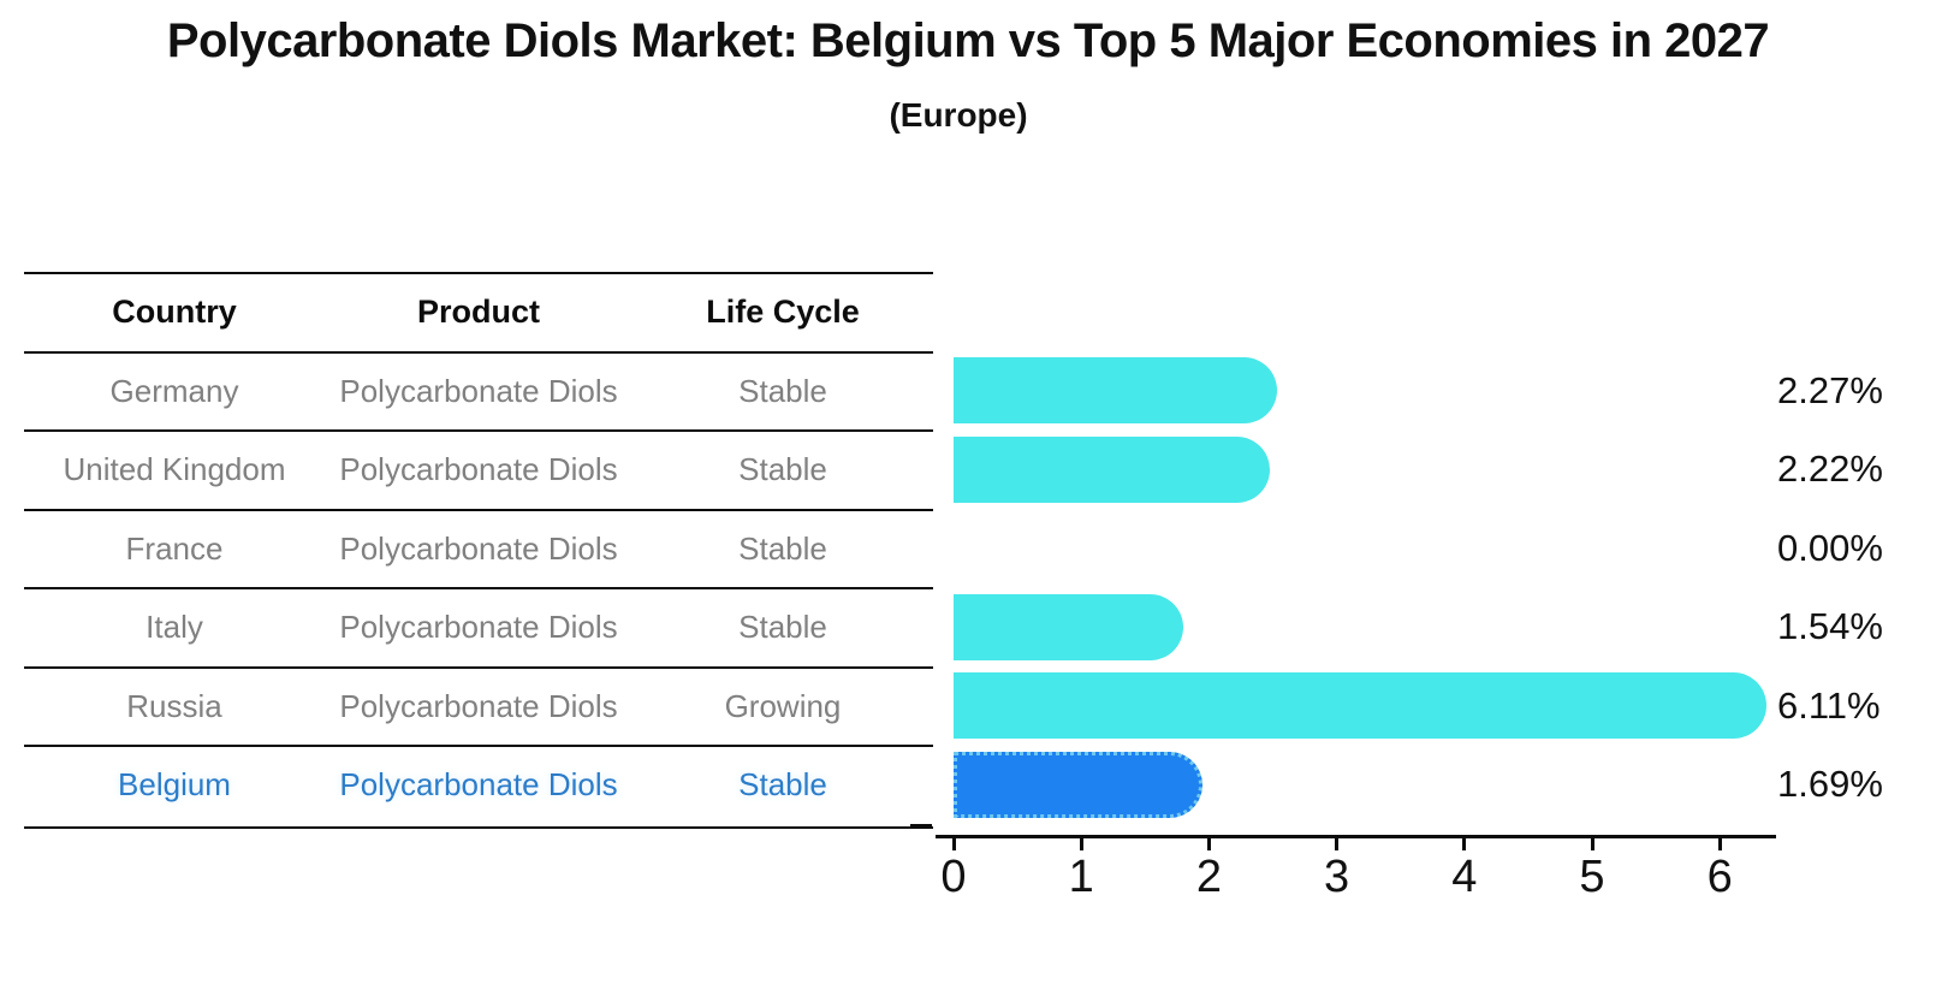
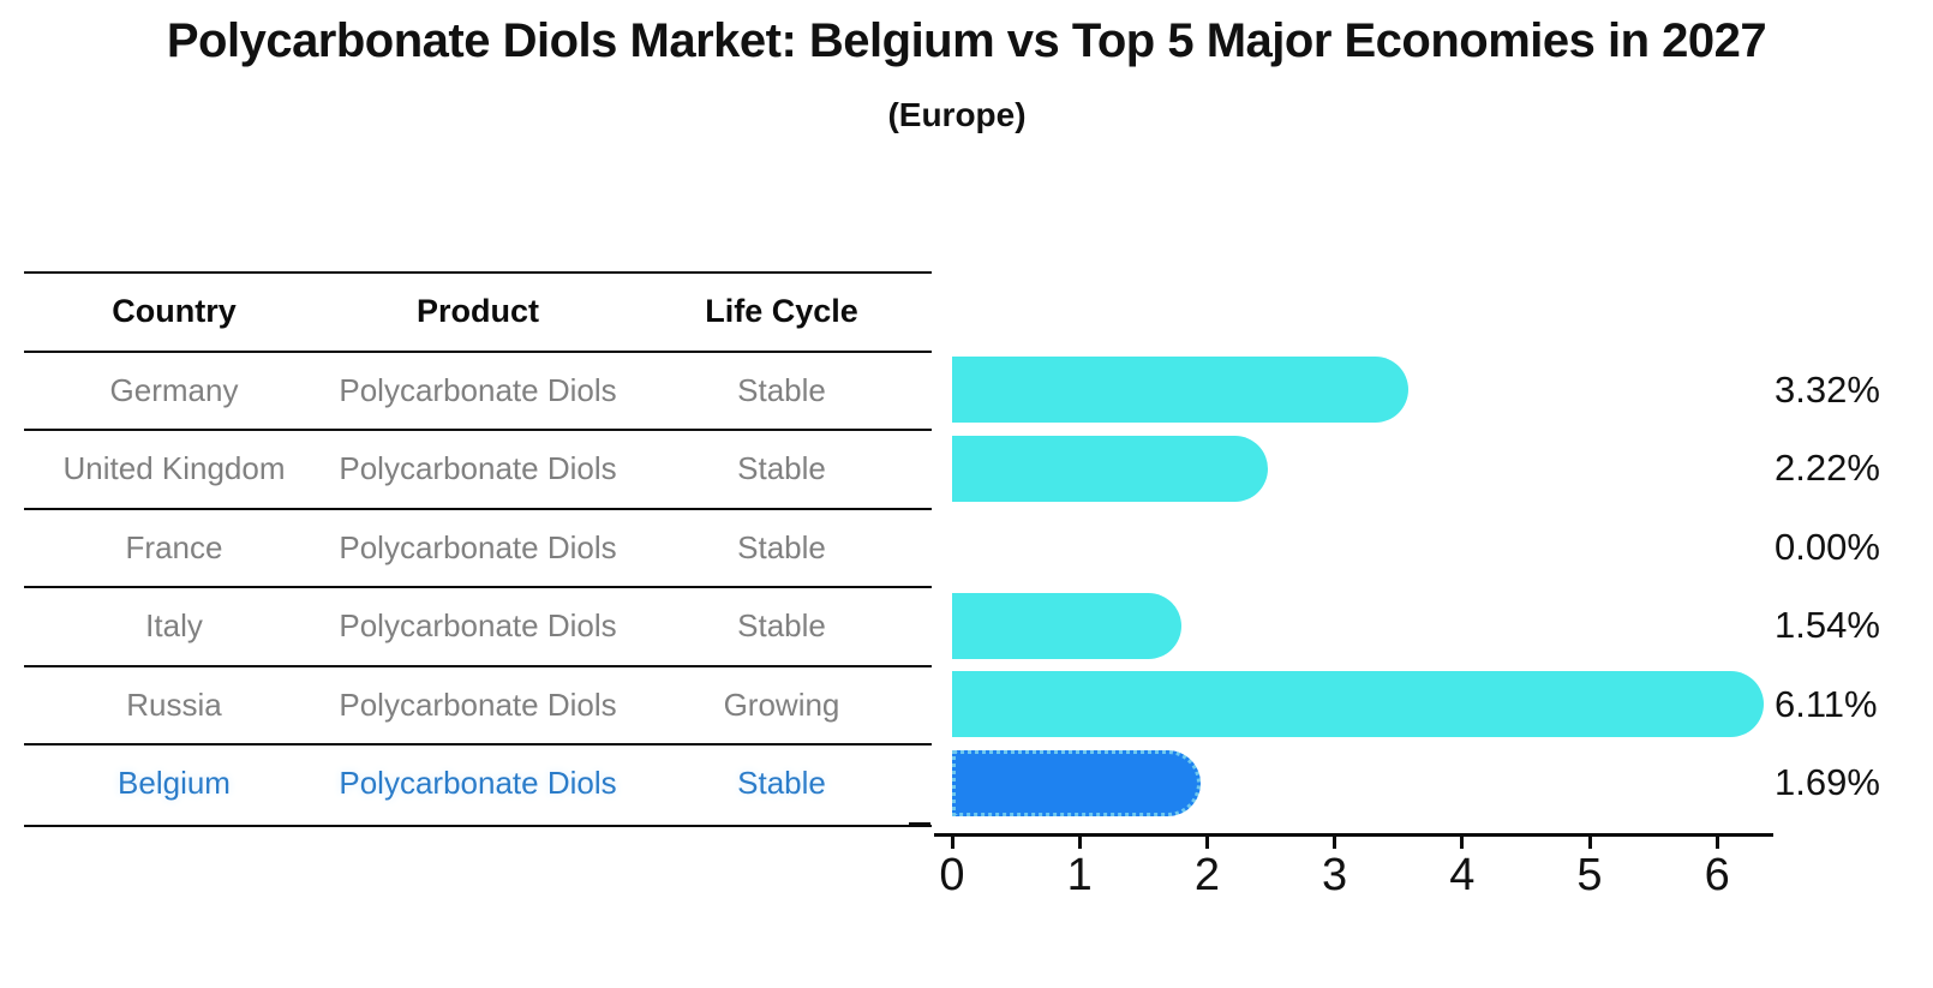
Germany: 2.27% -> 3.32%
